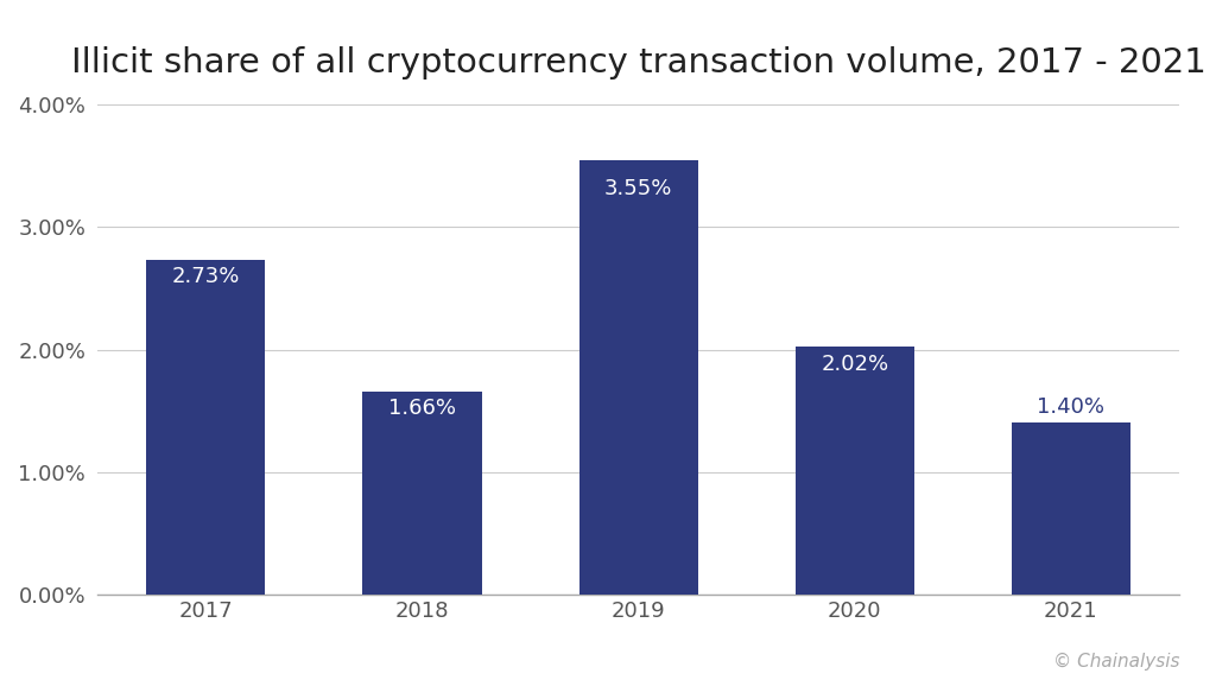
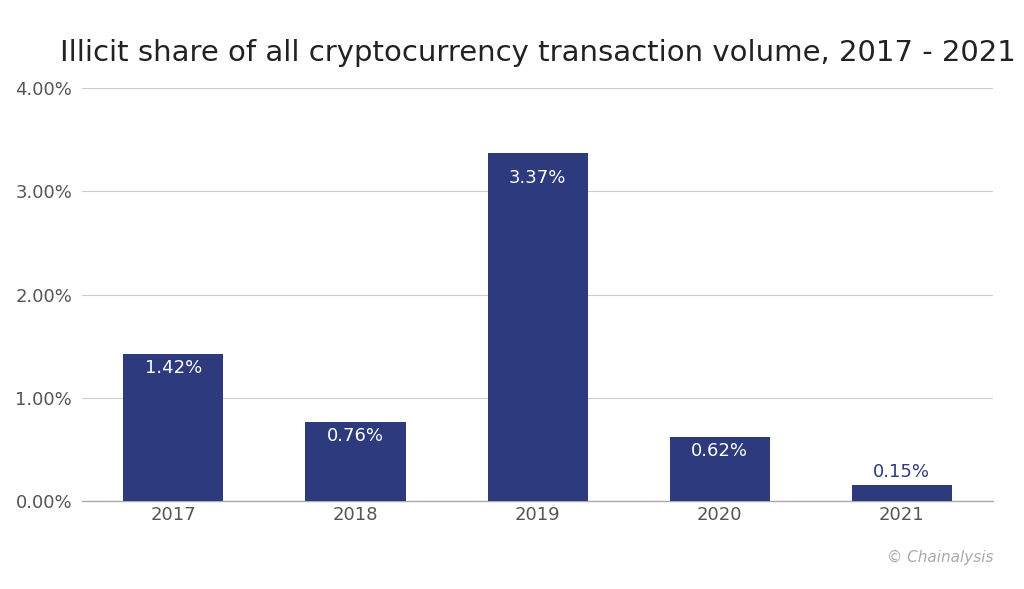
2017: 2.73% -> 1.42%
2018: 1.66% -> 0.76%
2019: 3.55% -> 3.37%
2020: 2.02% -> 0.62%
2021: 1.40% -> 0.15%
